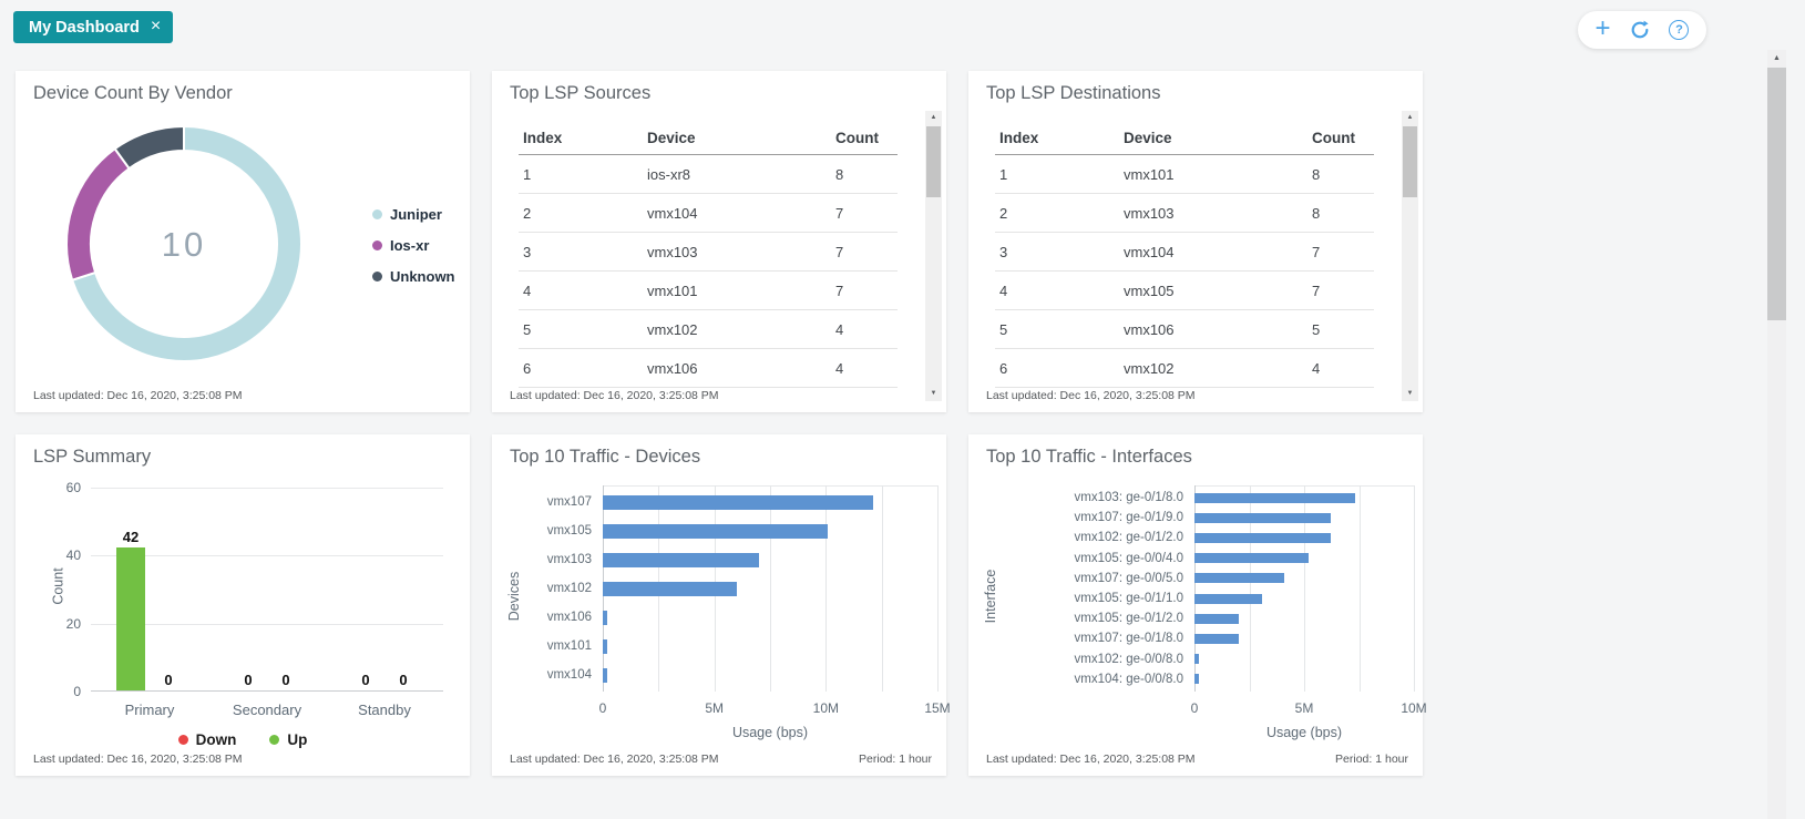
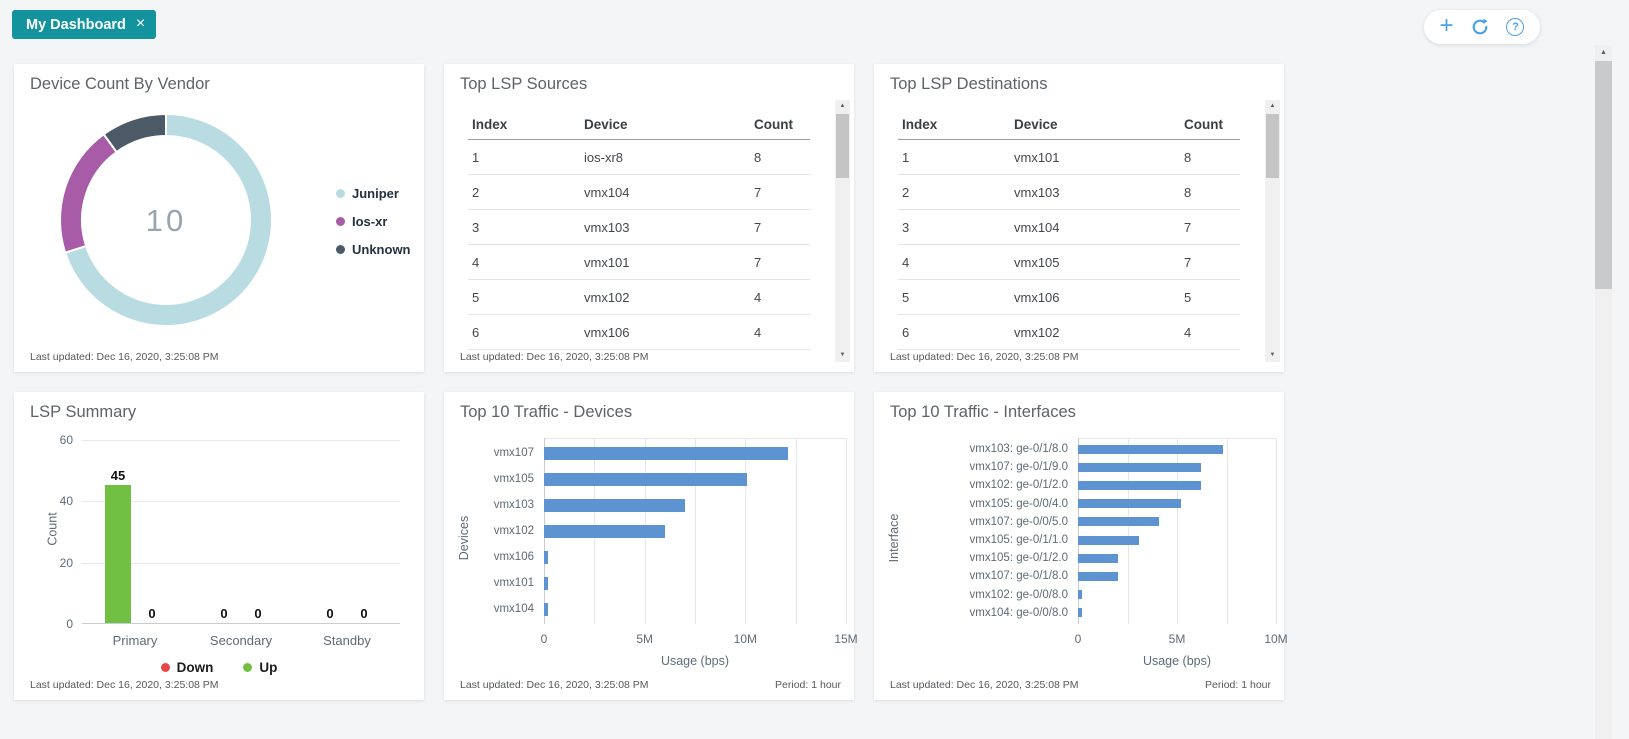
LSP Summary/Up/Primary: 42 -> 45
